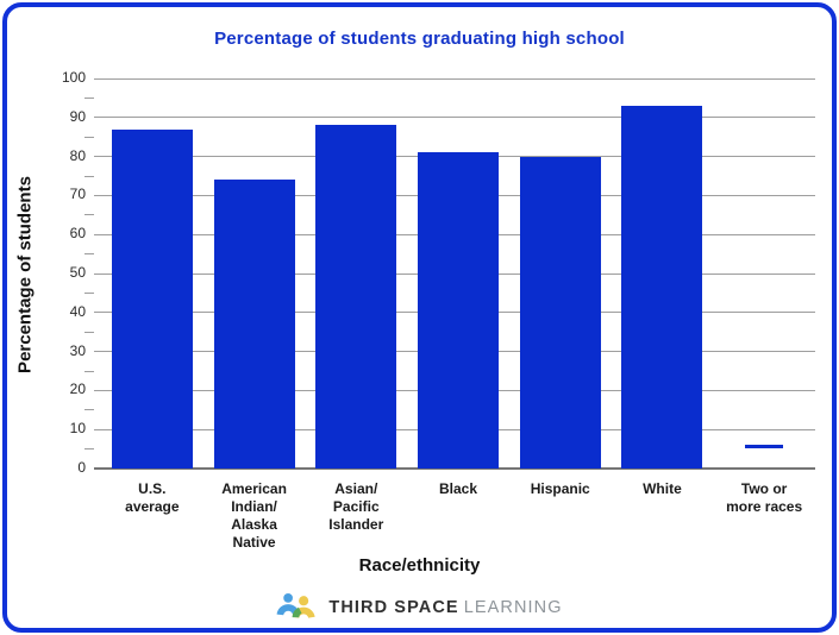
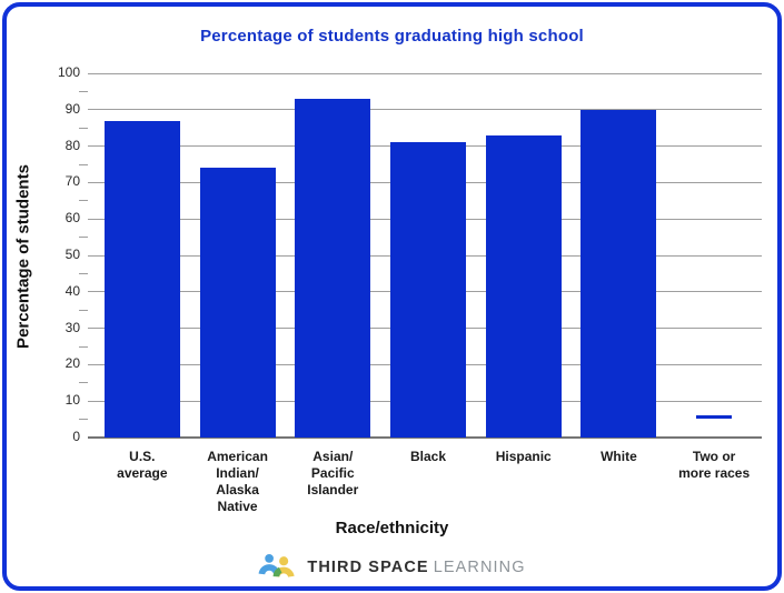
Asian/Pacific Islander: 88 -> 93
Hispanic: 80 -> 83
White: 93 -> 90
